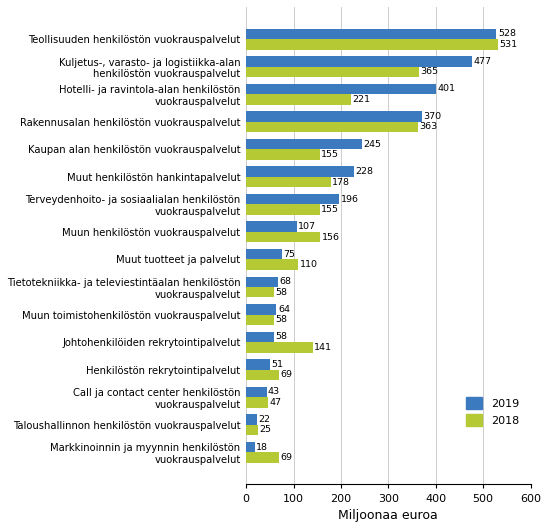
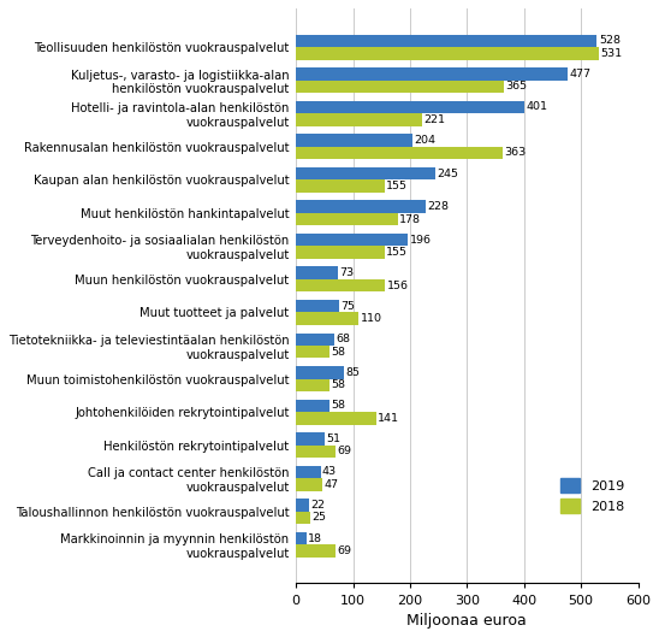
2019/Rakennusalan henkilöstön vuokrauspalvelut: 370 -> 204
2019/Muun henkilöstön vuokrauspalvelut: 107 -> 73
2019/Muun toimistohenkilöstön vuokrauspalvelut: 64 -> 85
